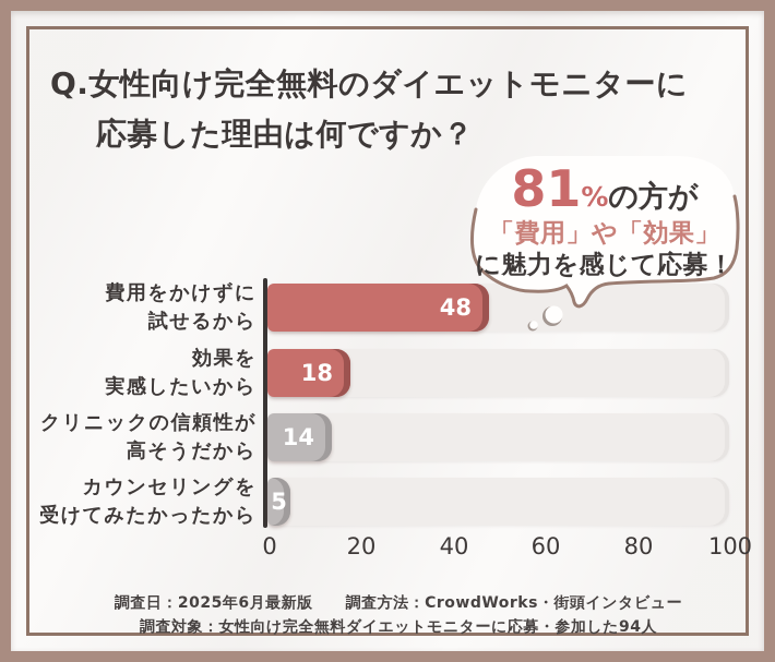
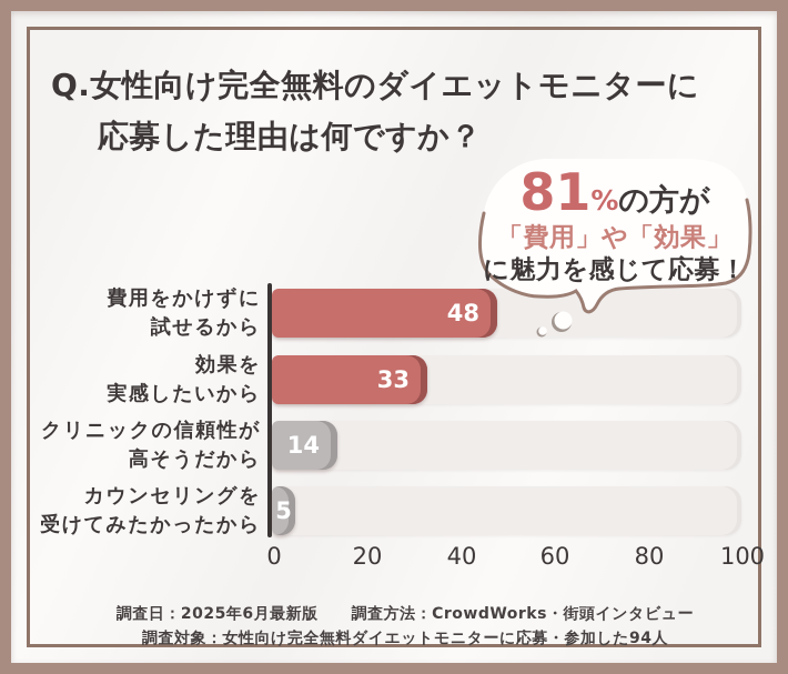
効果を実感したいから: 18 -> 33
